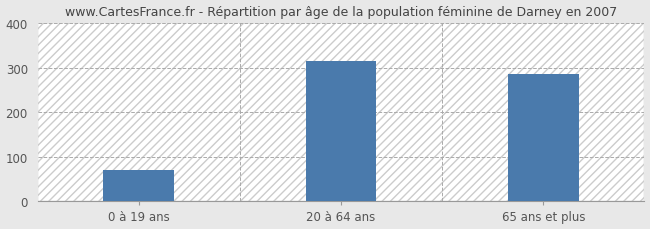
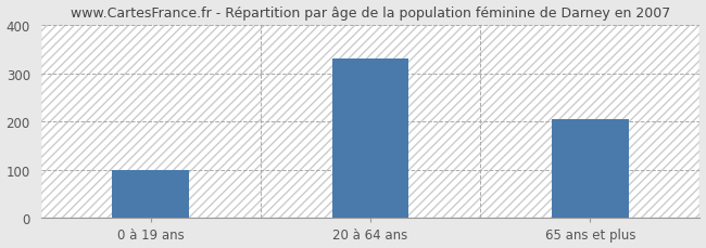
0 à 19 ans: 70 -> 100
20 à 64 ans: 315 -> 330
65 ans et plus: 285 -> 205
